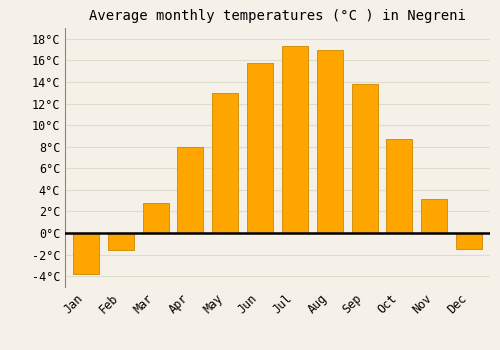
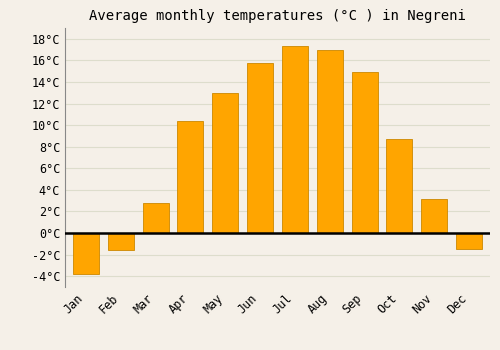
Apr: 8.0°C -> 10.4°C
Sep: 13.8°C -> 14.9°C
